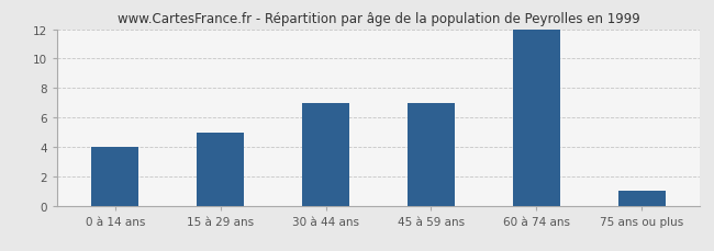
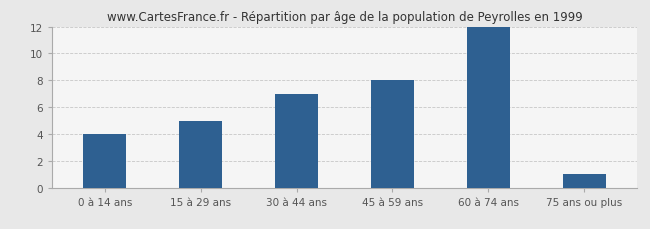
45 à 59 ans: 7 -> 8
